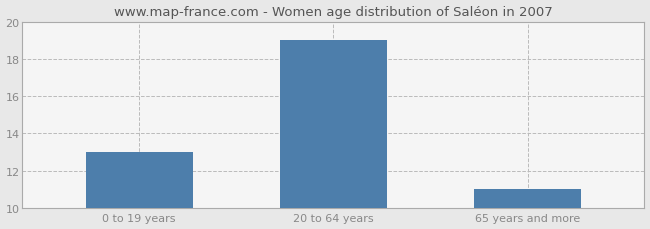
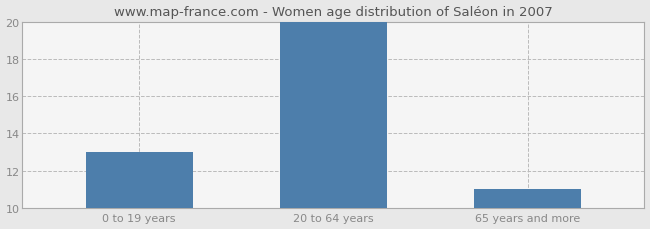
20 to 64 years: 19 -> 20
